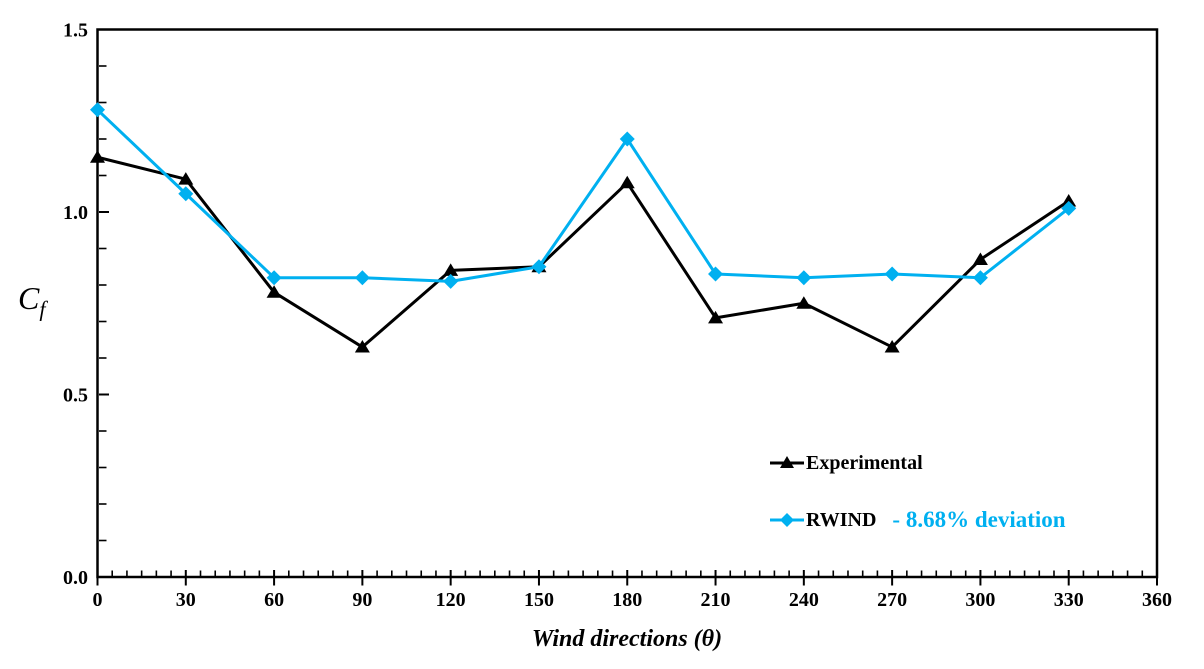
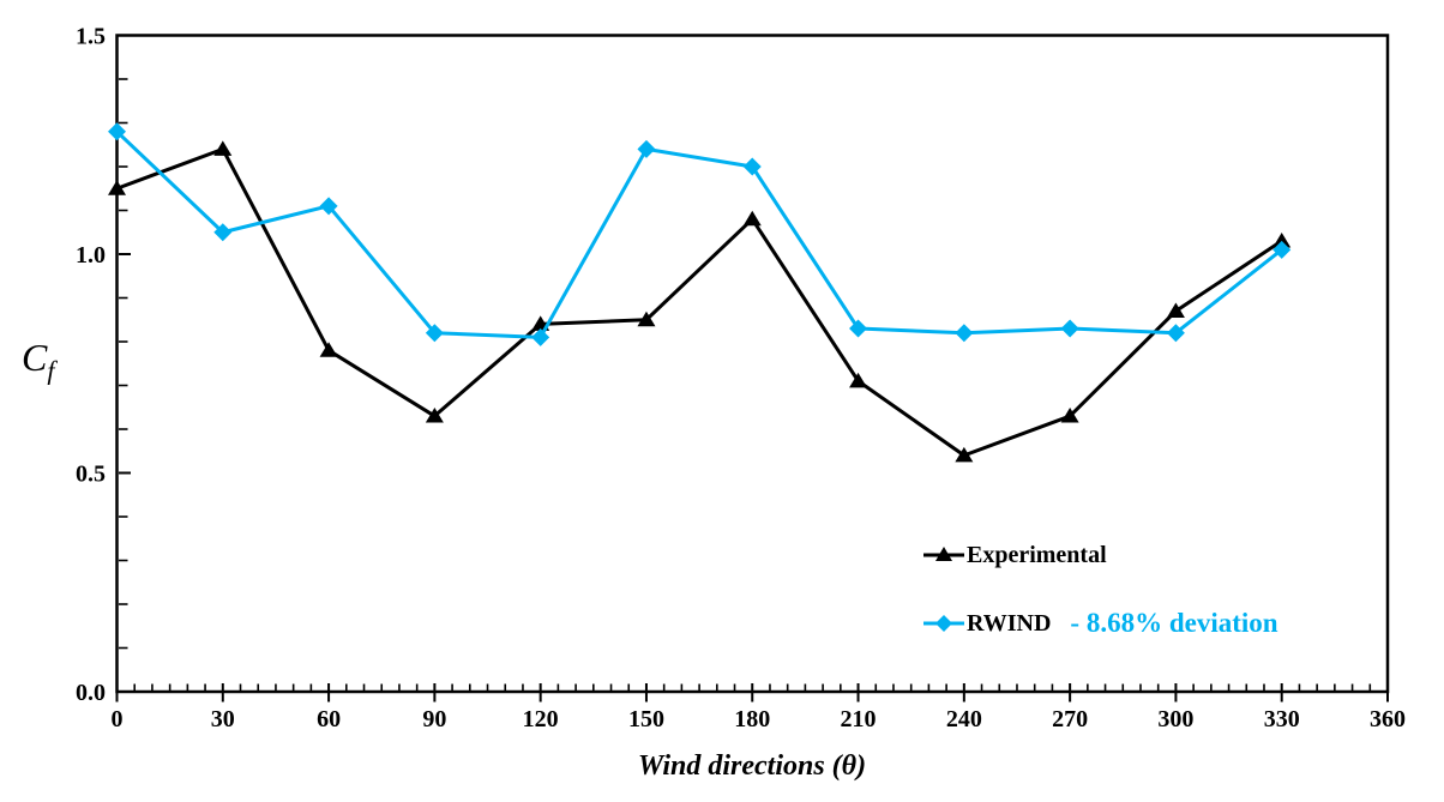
Experimental/30: 1.09 -> 1.24
RWIND/60: 0.82 -> 1.11
RWIND/150: 0.85 -> 1.24
Experimental/240: 0.75 -> 0.54
